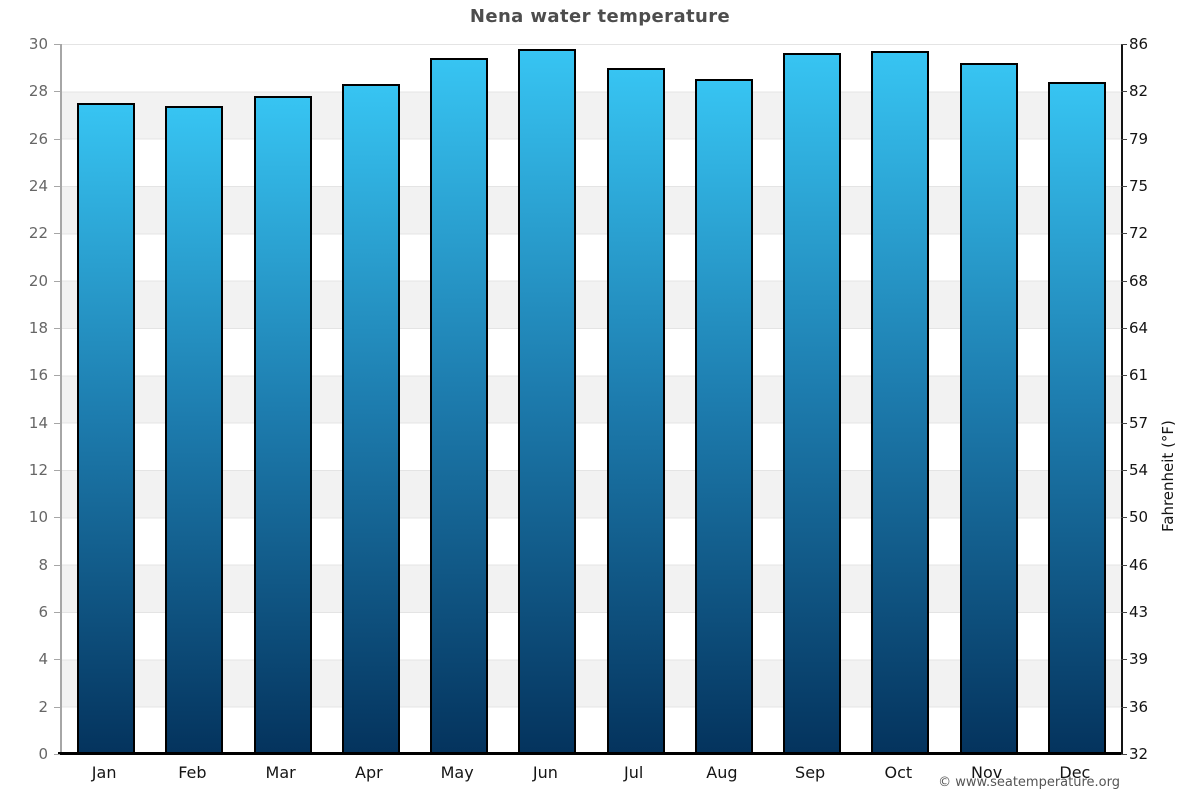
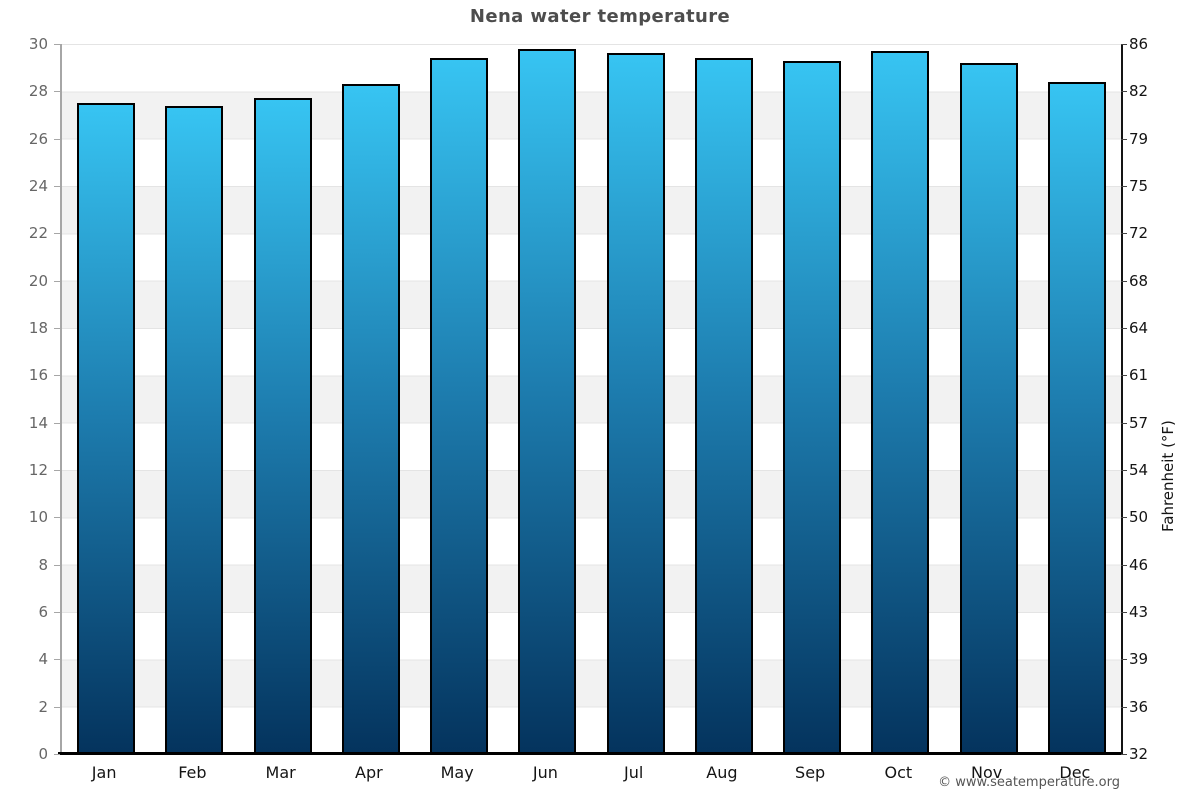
Mar: 27.8 -> 27.7
Jul: 29.0 -> 29.6
Aug: 28.5 -> 29.4
Sep: 29.6 -> 29.3
